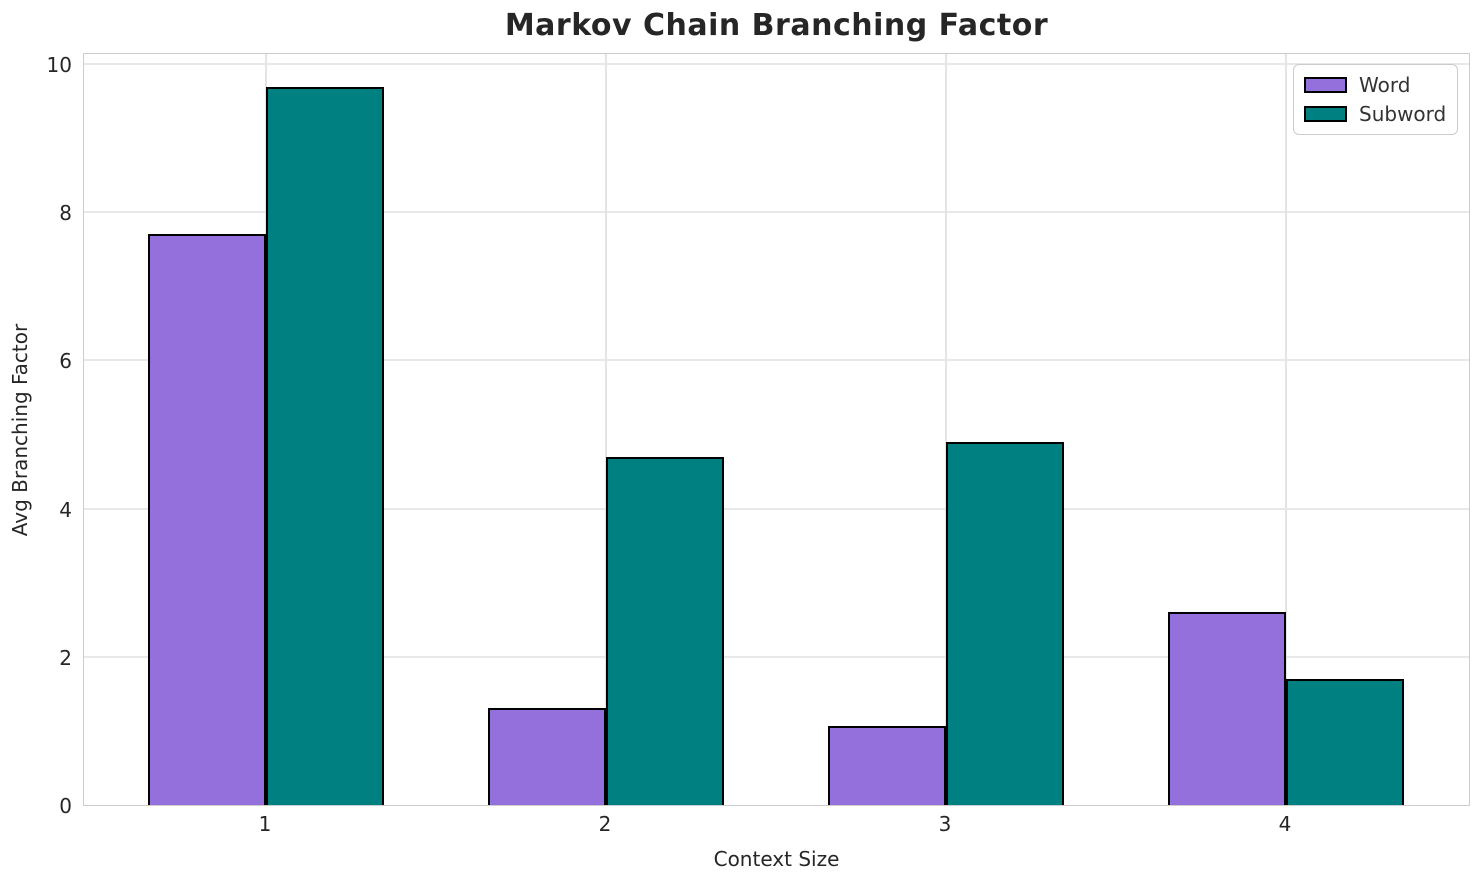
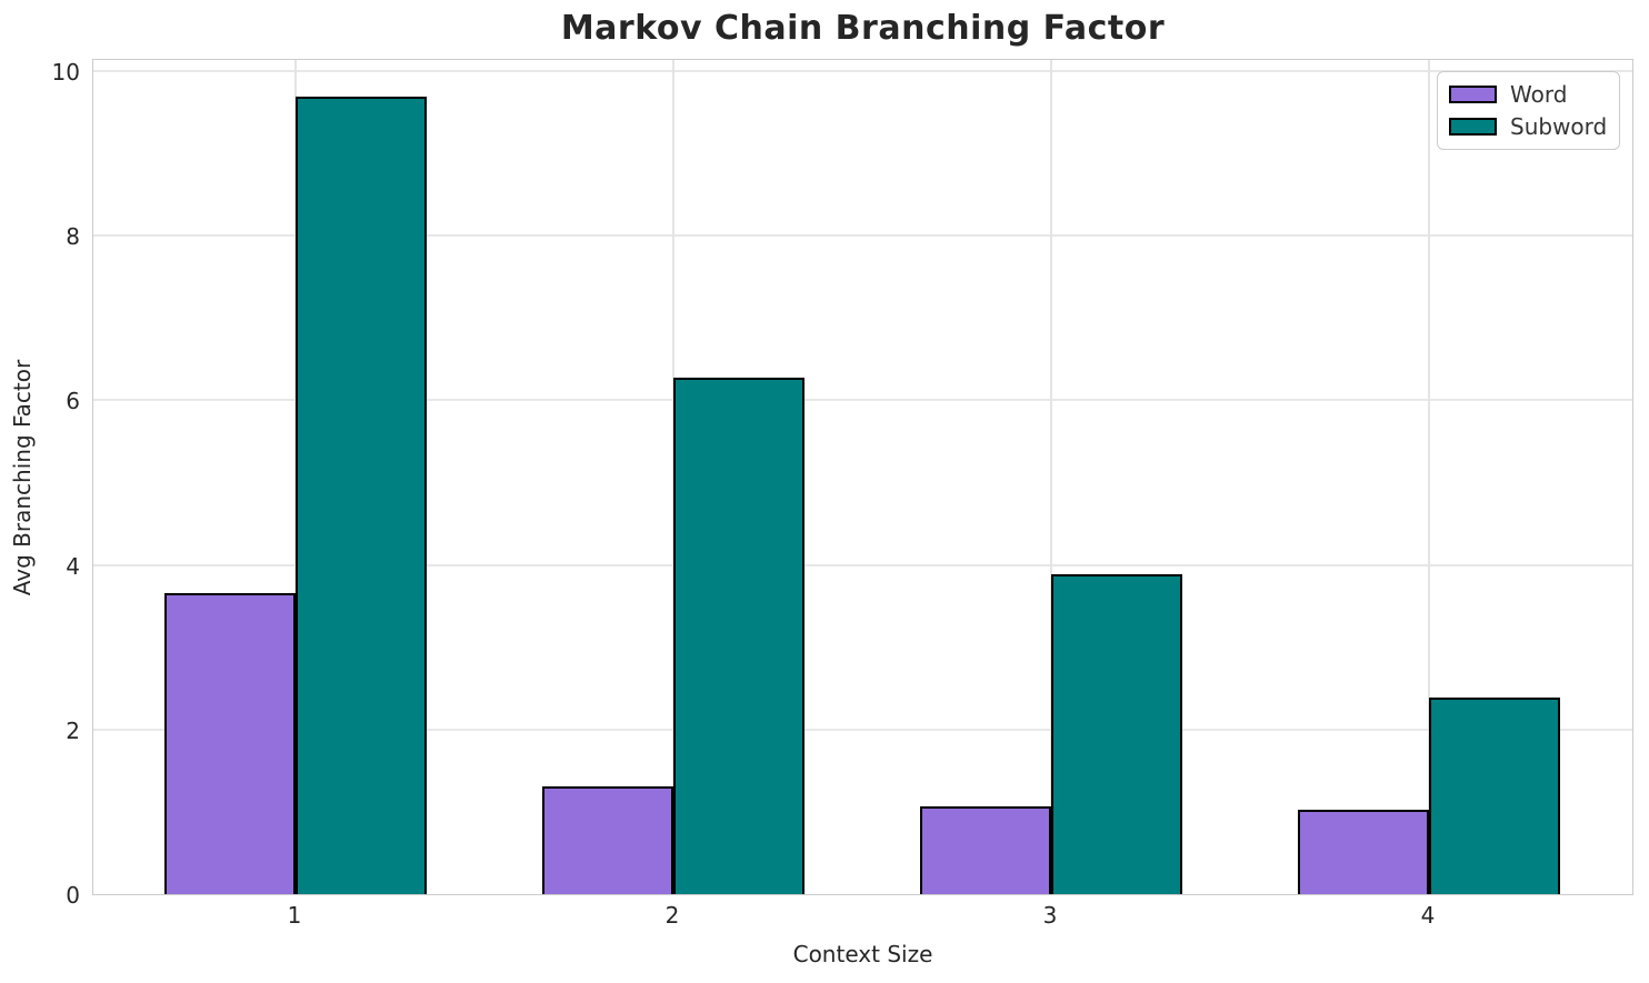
Word/1: 7.7 -> 3.6
Subword/2: 4.7 -> 6.3
Subword/3: 4.9 -> 3.9
Word/4: 2.6 -> 1.0
Subword/4: 1.7 -> 2.4
